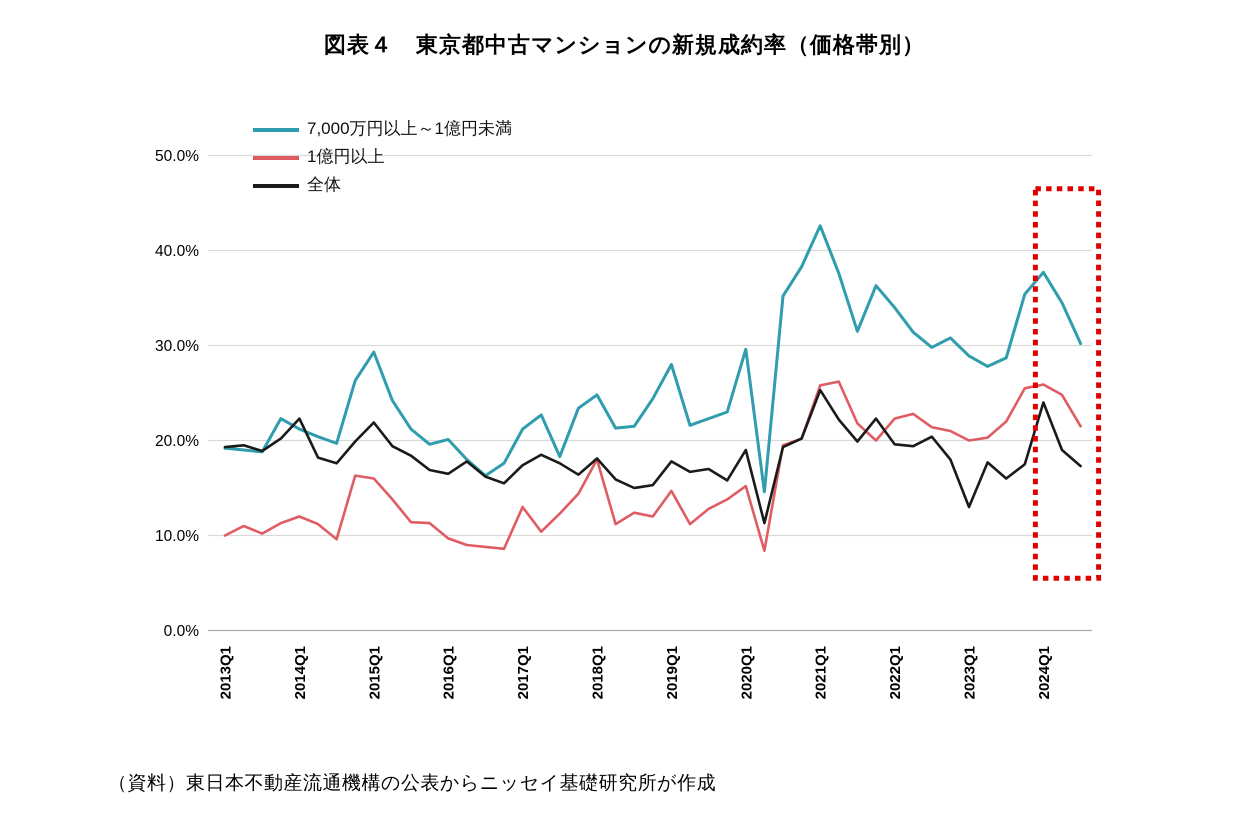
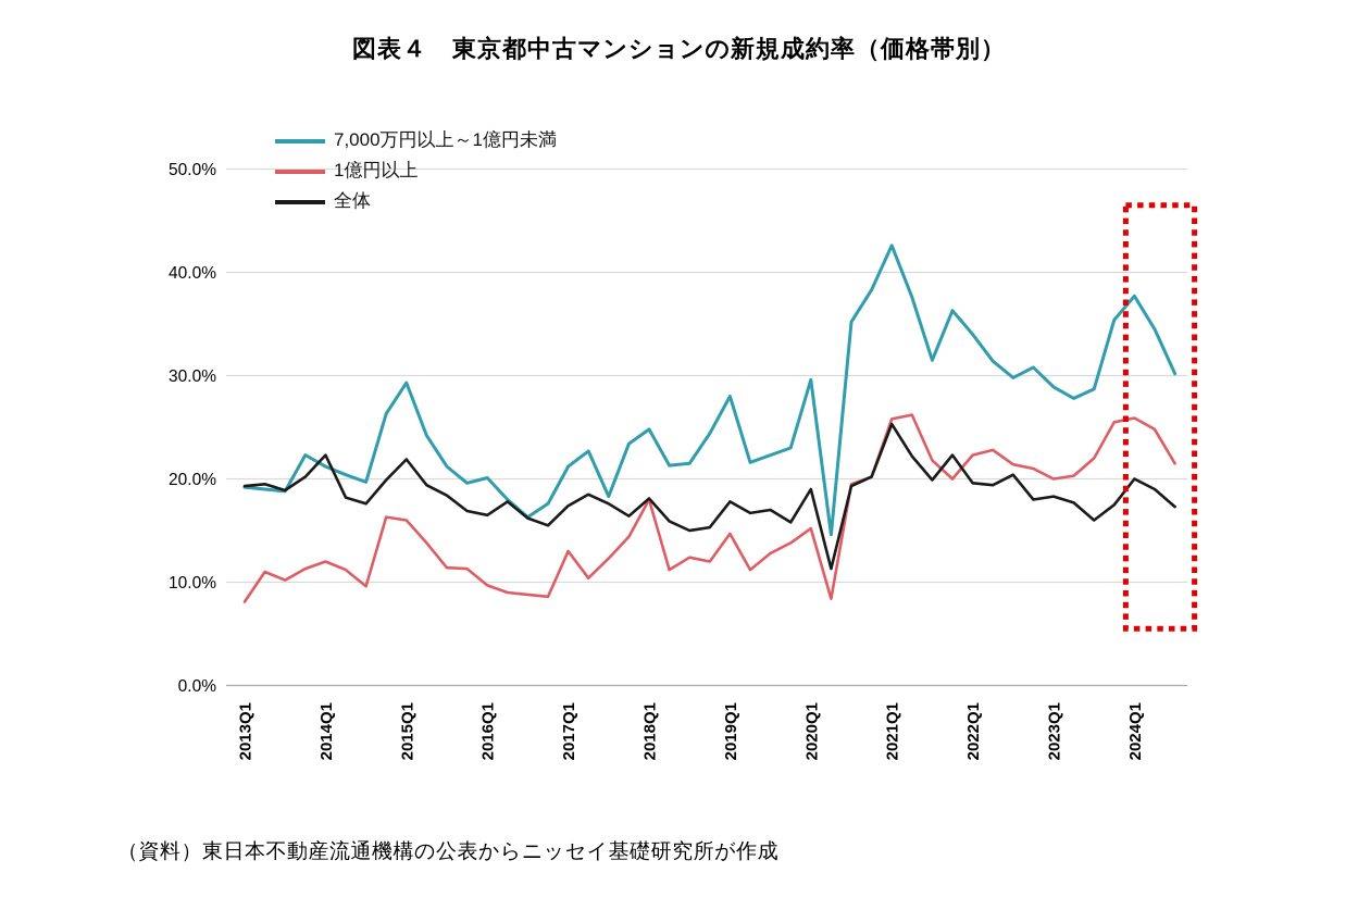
1億円以上/2013Q1: 10% -> 8%
全体/2023Q1: 13% -> 18%
全体/2024Q1: 24% -> 20%
